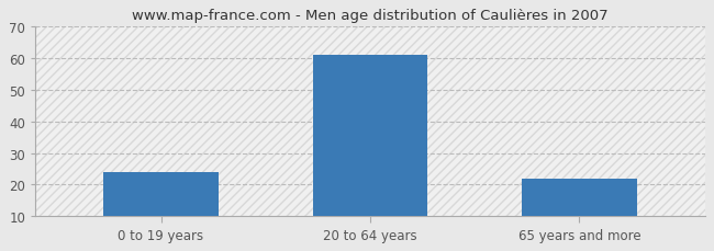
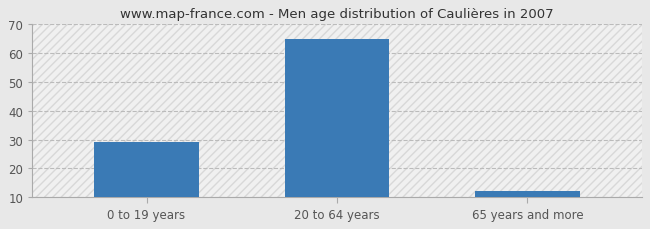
0 to 19 years: 24 -> 29
20 to 64 years: 61 -> 65
65 years and more: 22 -> 12
